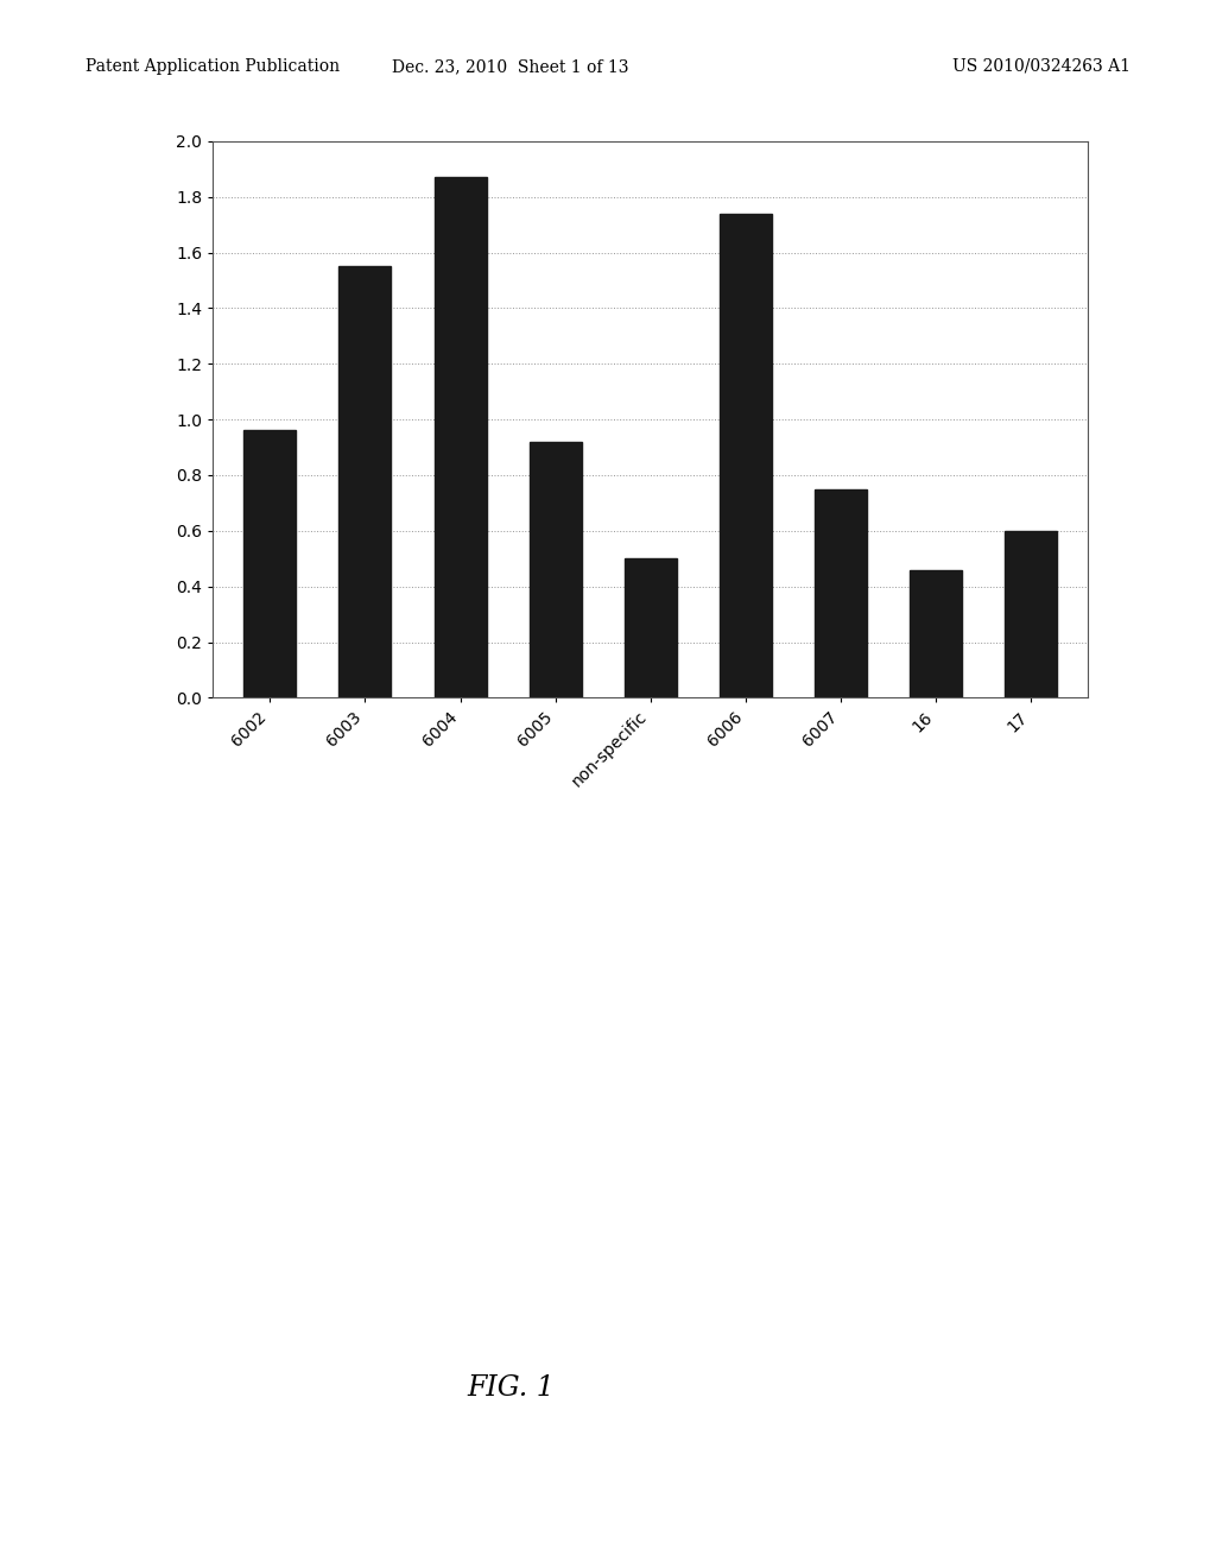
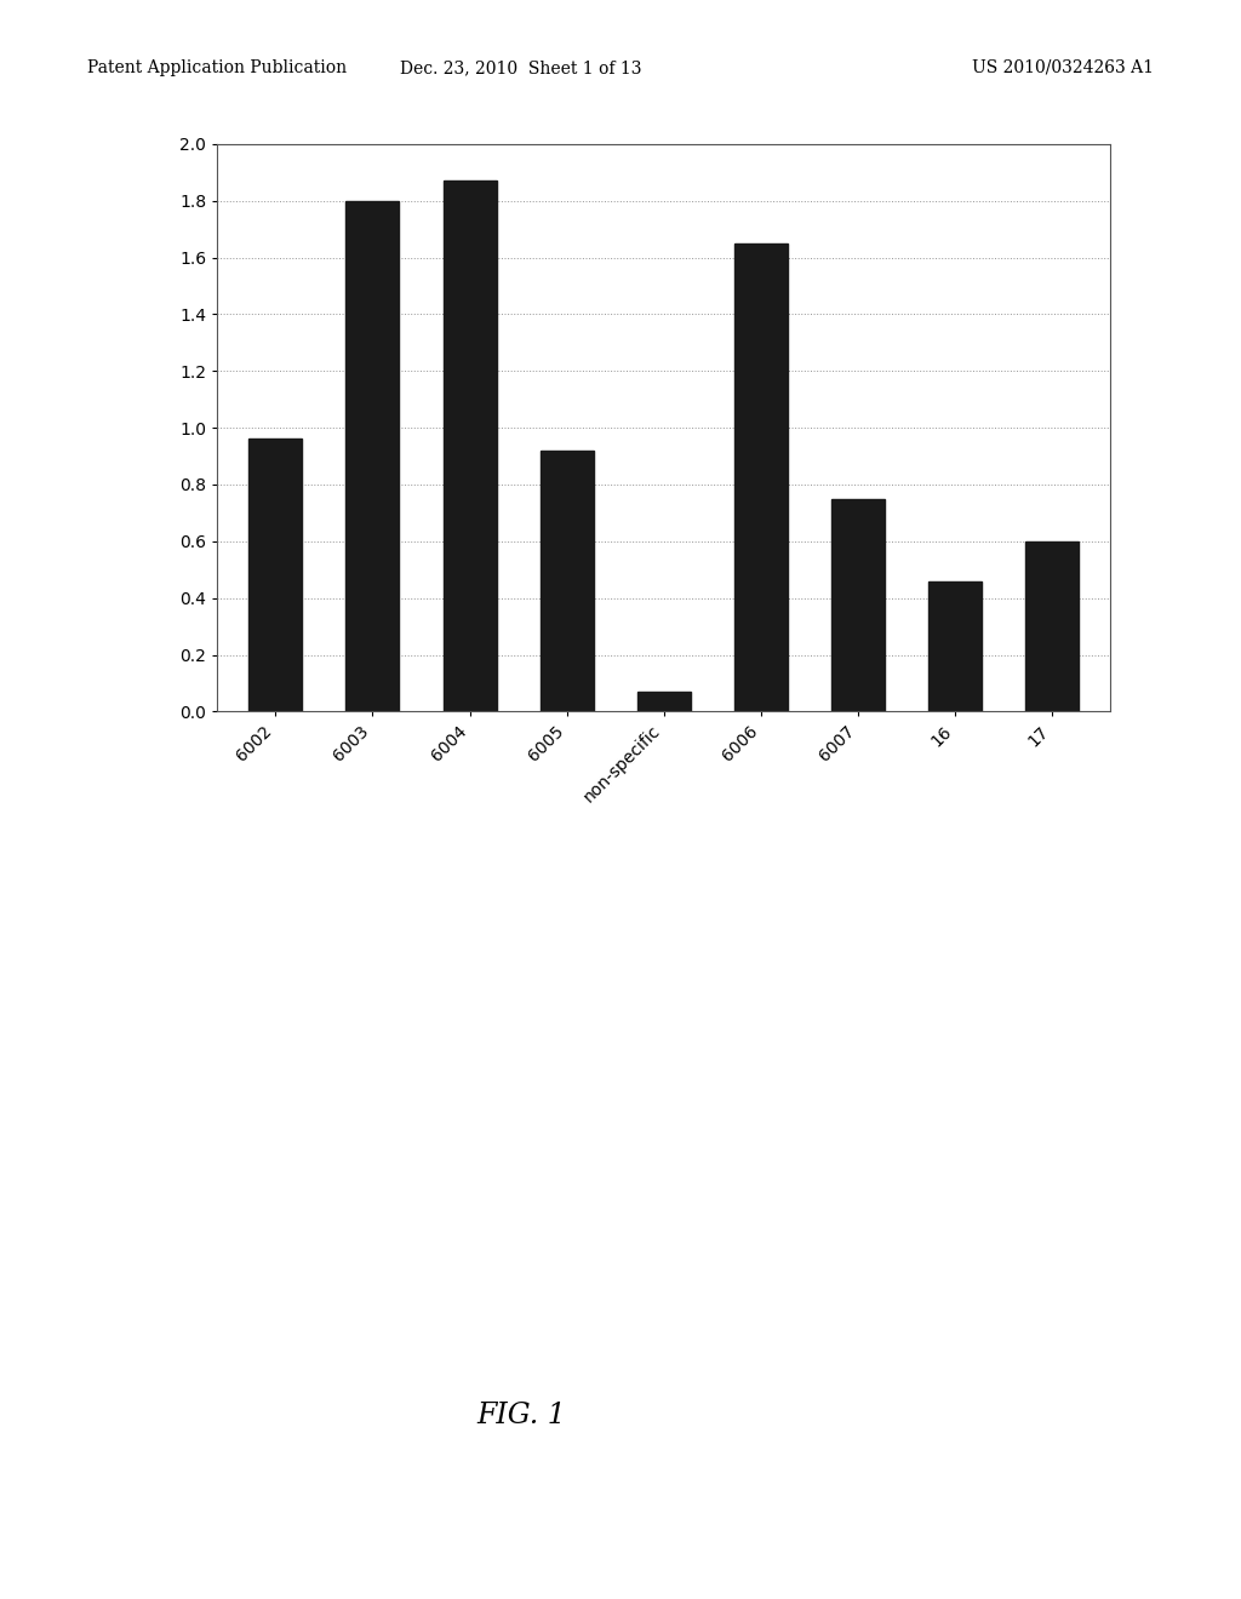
6003: 1.55 -> 1.80
non-specific: 0.50 -> 0.07
6006: 1.74 -> 1.65
